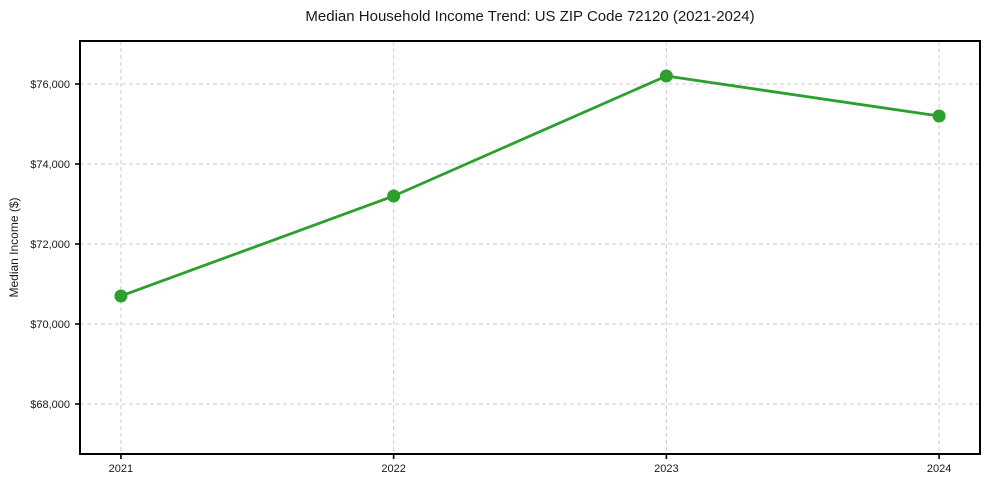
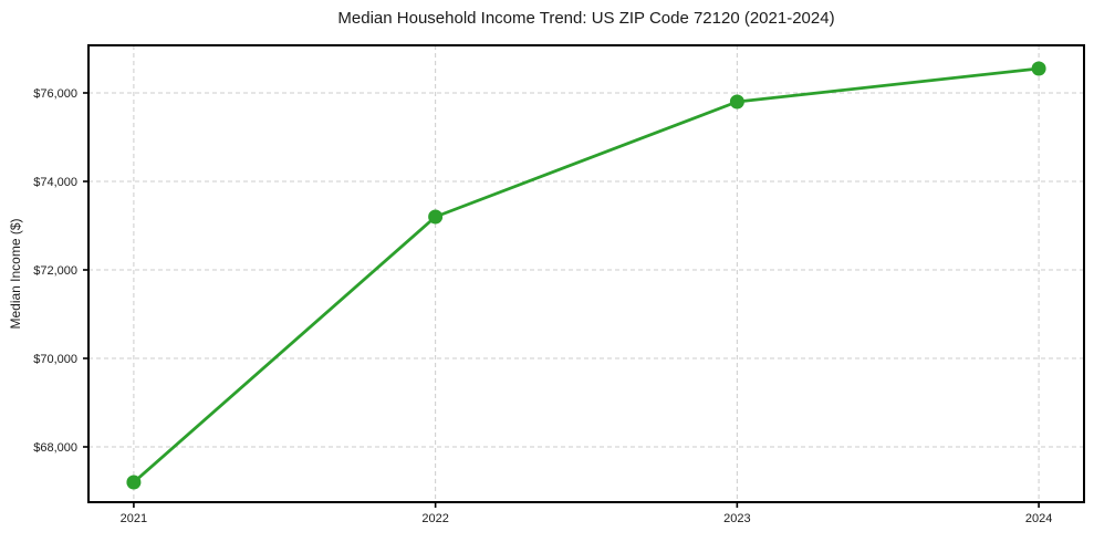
2021: $70700 -> $67200
2023: $76200 -> $75800
2024: $75200 -> $76600
